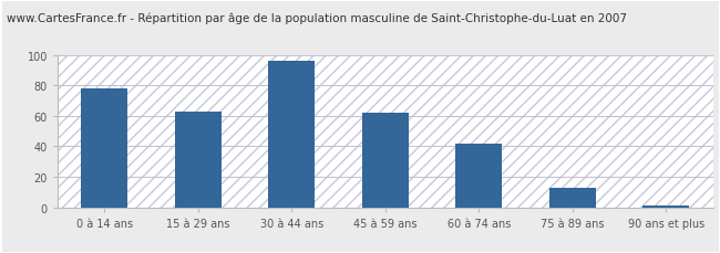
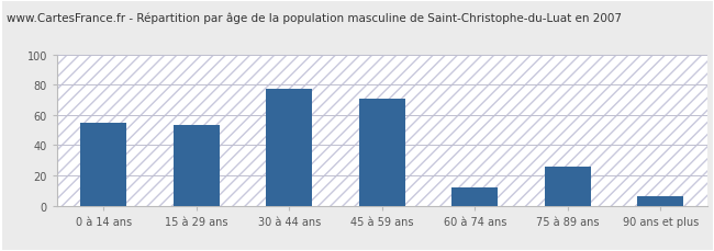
0 à 14 ans: 78 -> 55
15 à 29 ans: 63 -> 53
30 à 44 ans: 96 -> 77
45 à 59 ans: 62 -> 71
60 à 74 ans: 42 -> 12
75 à 89 ans: 13 -> 26
90 ans et plus: 1 -> 6
